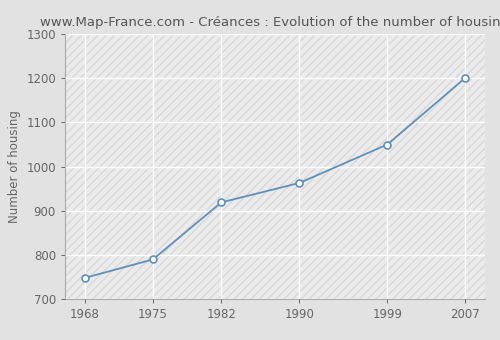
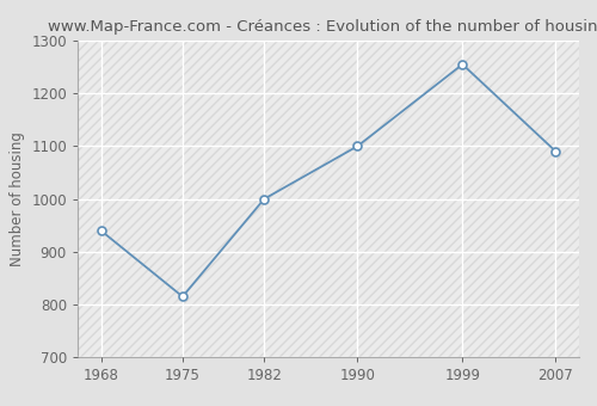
1968: 748 -> 940
1975: 790 -> 815
1982: 919 -> 1000
1990: 963 -> 1100
1999: 1050 -> 1255
2007: 1201 -> 1090
